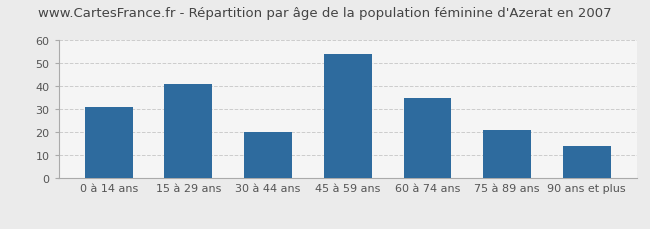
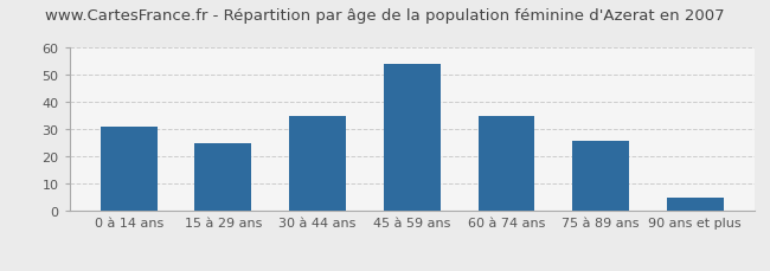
15 à 29 ans: 41 -> 25
30 à 44 ans: 20 -> 35
75 à 89 ans: 21 -> 26
90 ans et plus: 14 -> 5
